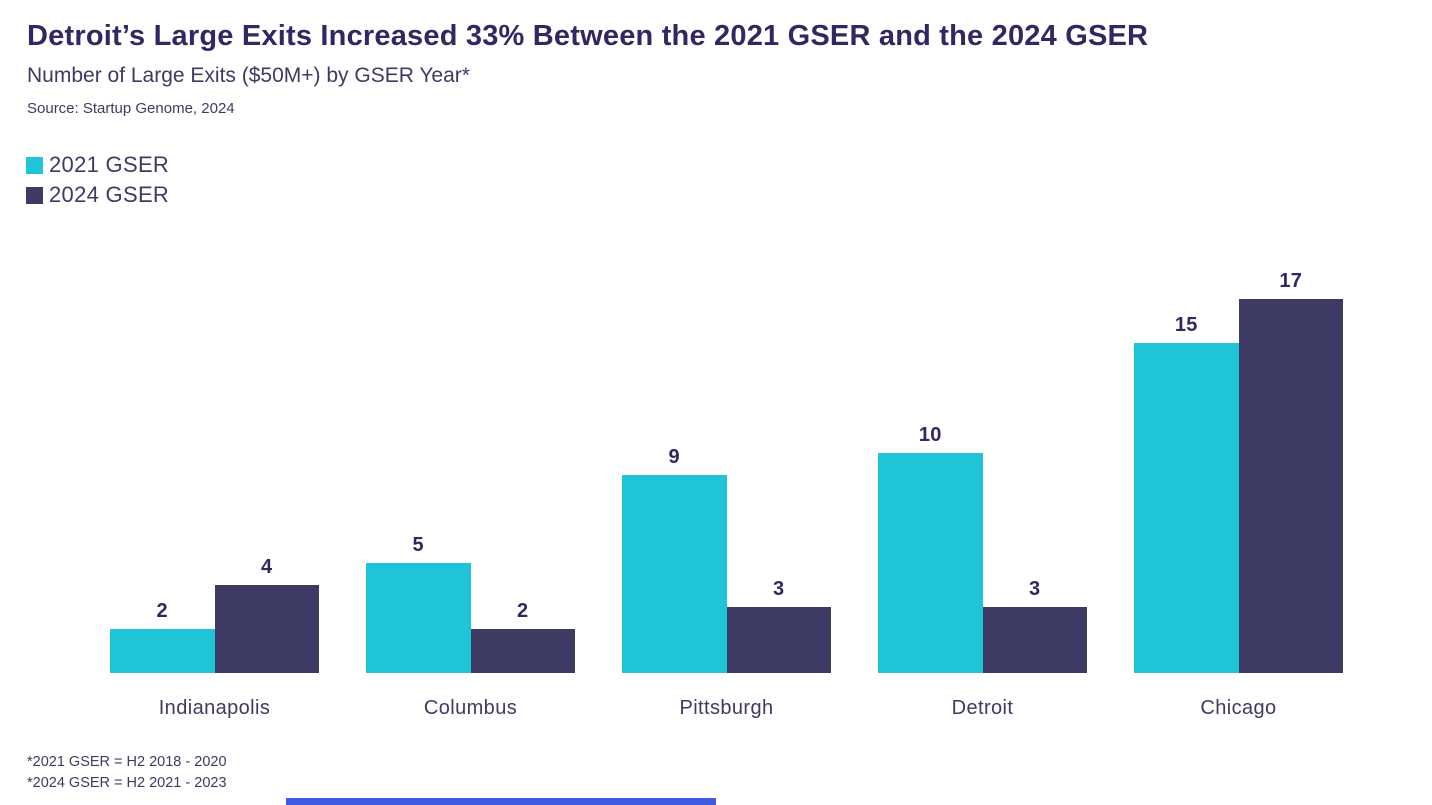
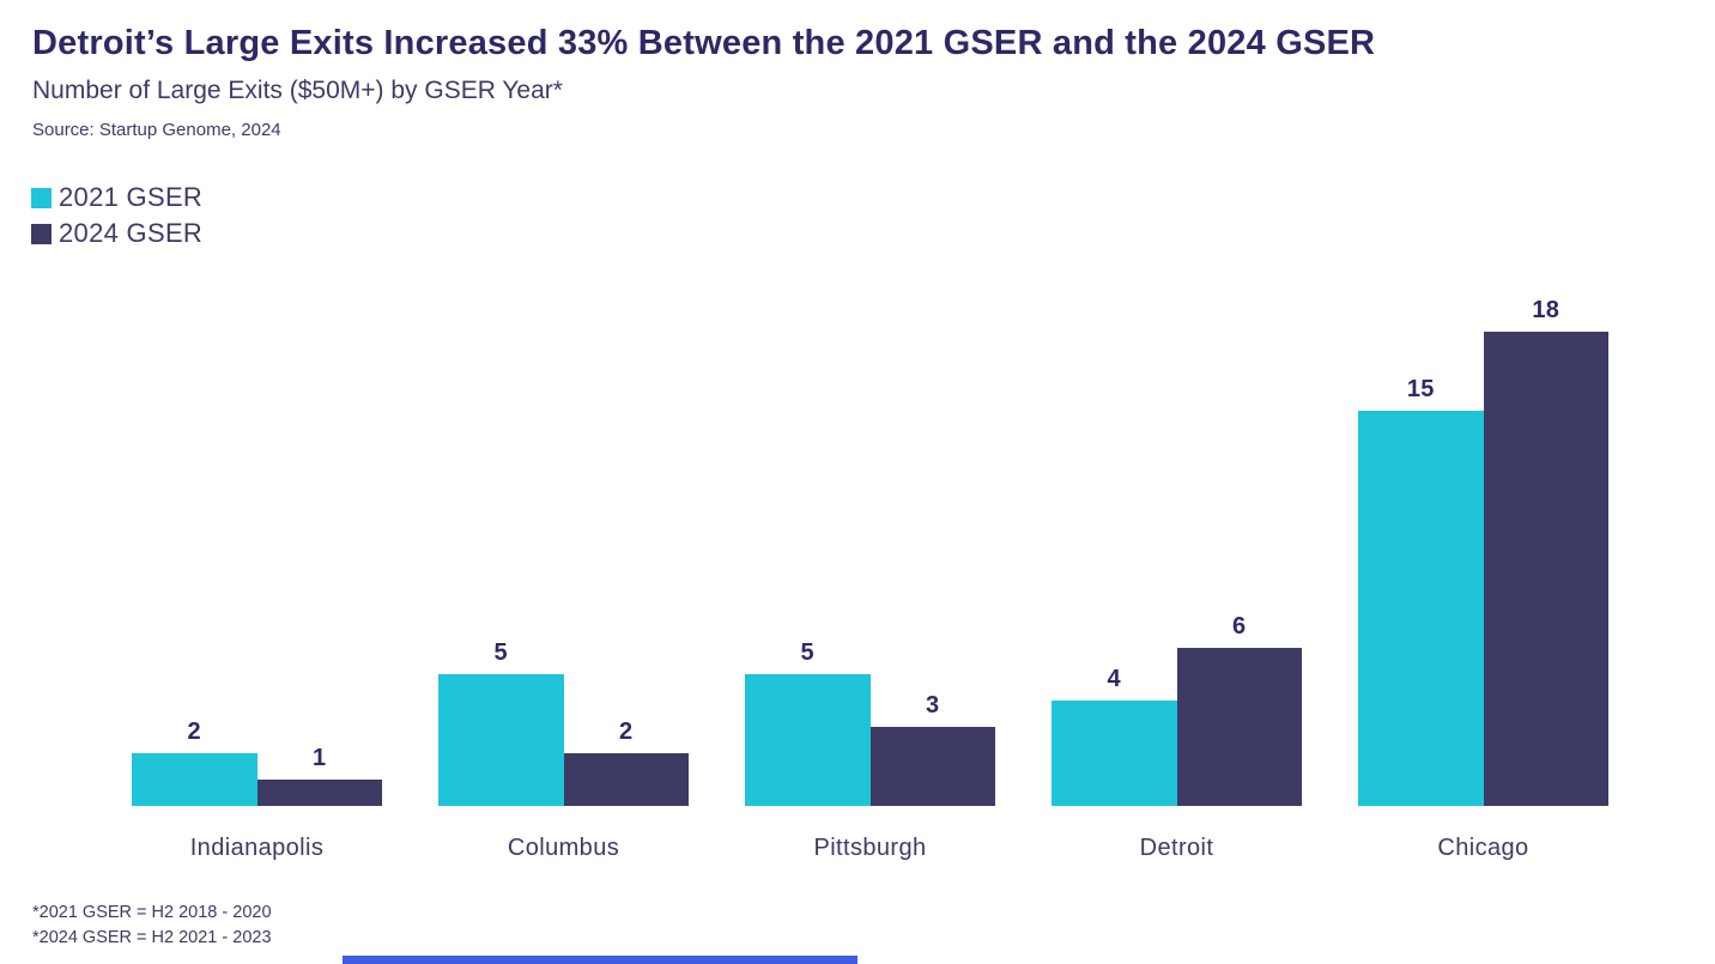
2024 GSER/Indianapolis: 4 -> 1
2021 GSER/Pittsburgh: 9 -> 5
2021 GSER/Detroit: 10 -> 4
2024 GSER/Detroit: 3 -> 6
2024 GSER/Chicago: 17 -> 18
